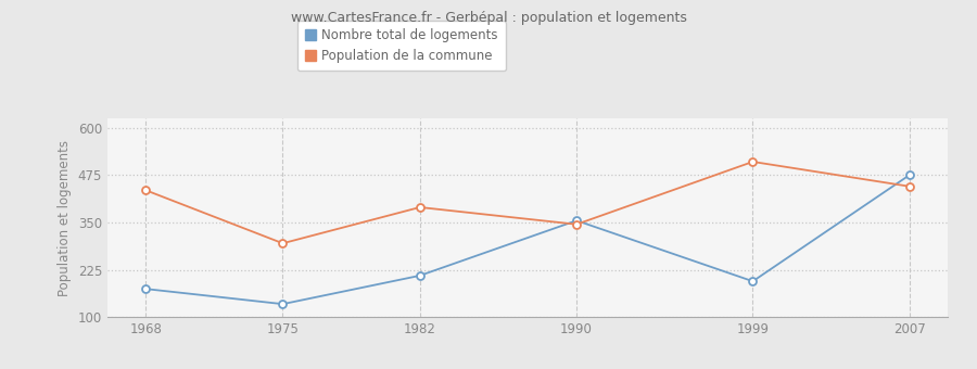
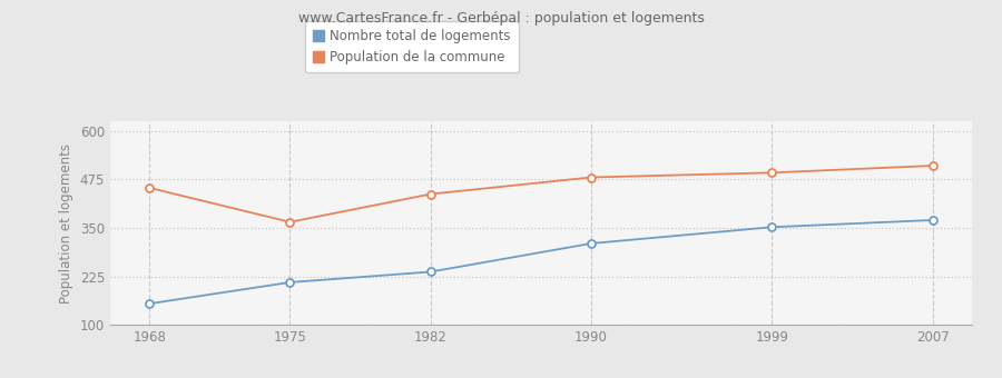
Nombre total de logements/1968: 175 -> 155
Population de la commune/1968: 435 -> 453
Nombre total de logements/1975: 135 -> 210
Population de la commune/1975: 295 -> 365
Nombre total de logements/1982: 210 -> 237
Population de la commune/1982: 390 -> 437
Nombre total de logements/1990: 355 -> 310
Population de la commune/1990: 345 -> 480
Nombre total de logements/1999: 195 -> 352
Population de la commune/1999: 510 -> 492
Nombre total de logements/2007: 475 -> 370
Population de la commune/2007: 445 -> 510
